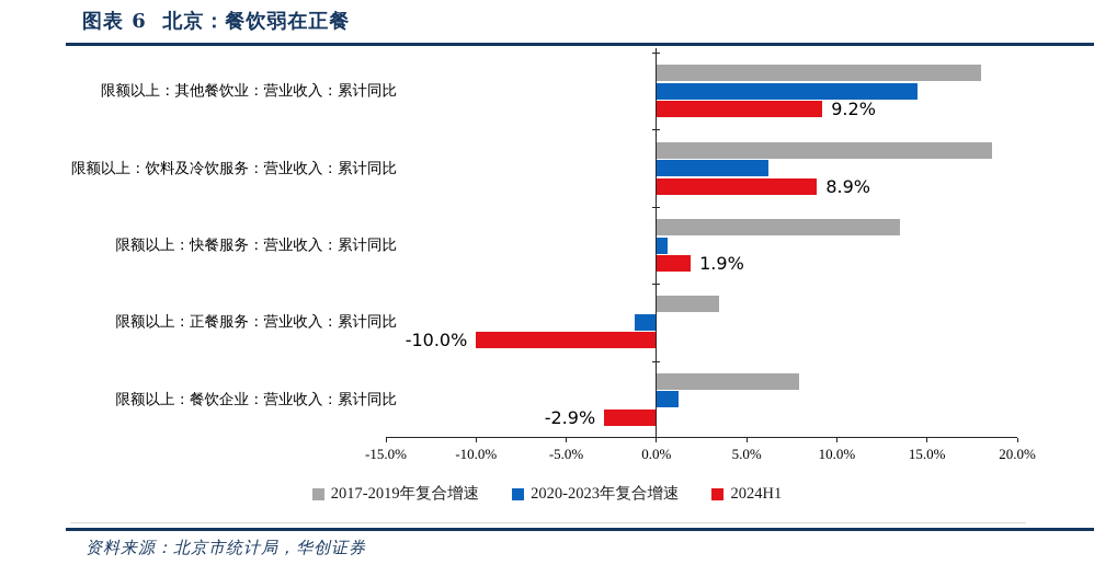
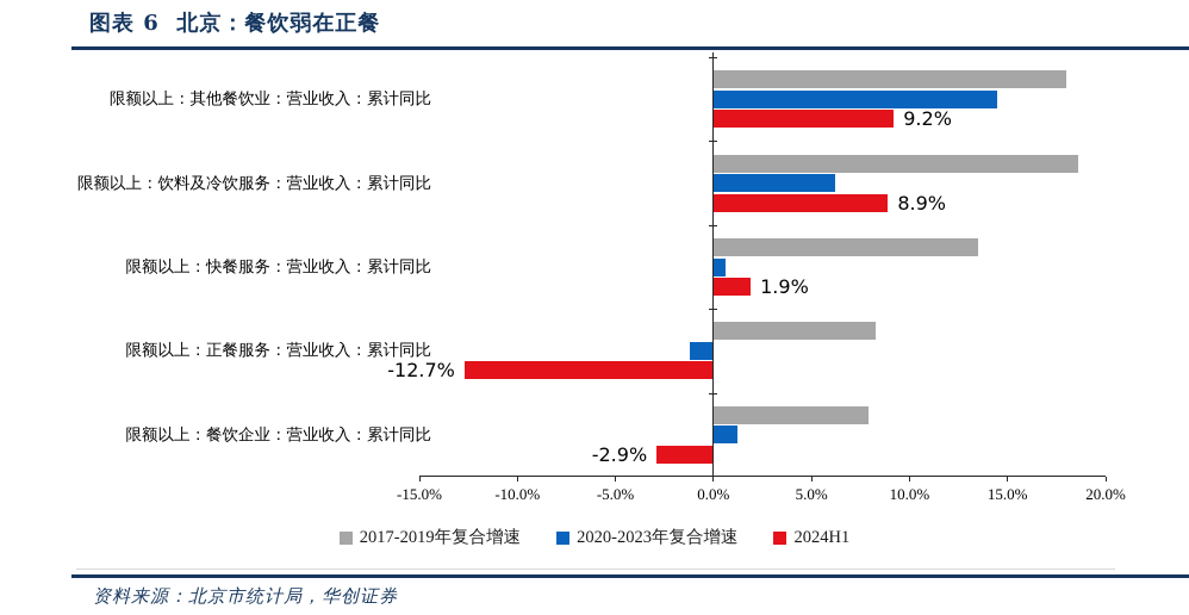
2017-2019年复合增速/限额以上：正餐服务：营业收入：累计同比: 3.5% -> 8.3%
2024H1/限额以上：正餐服务：营业收入：累计同比: -10.0% -> -12.7%
